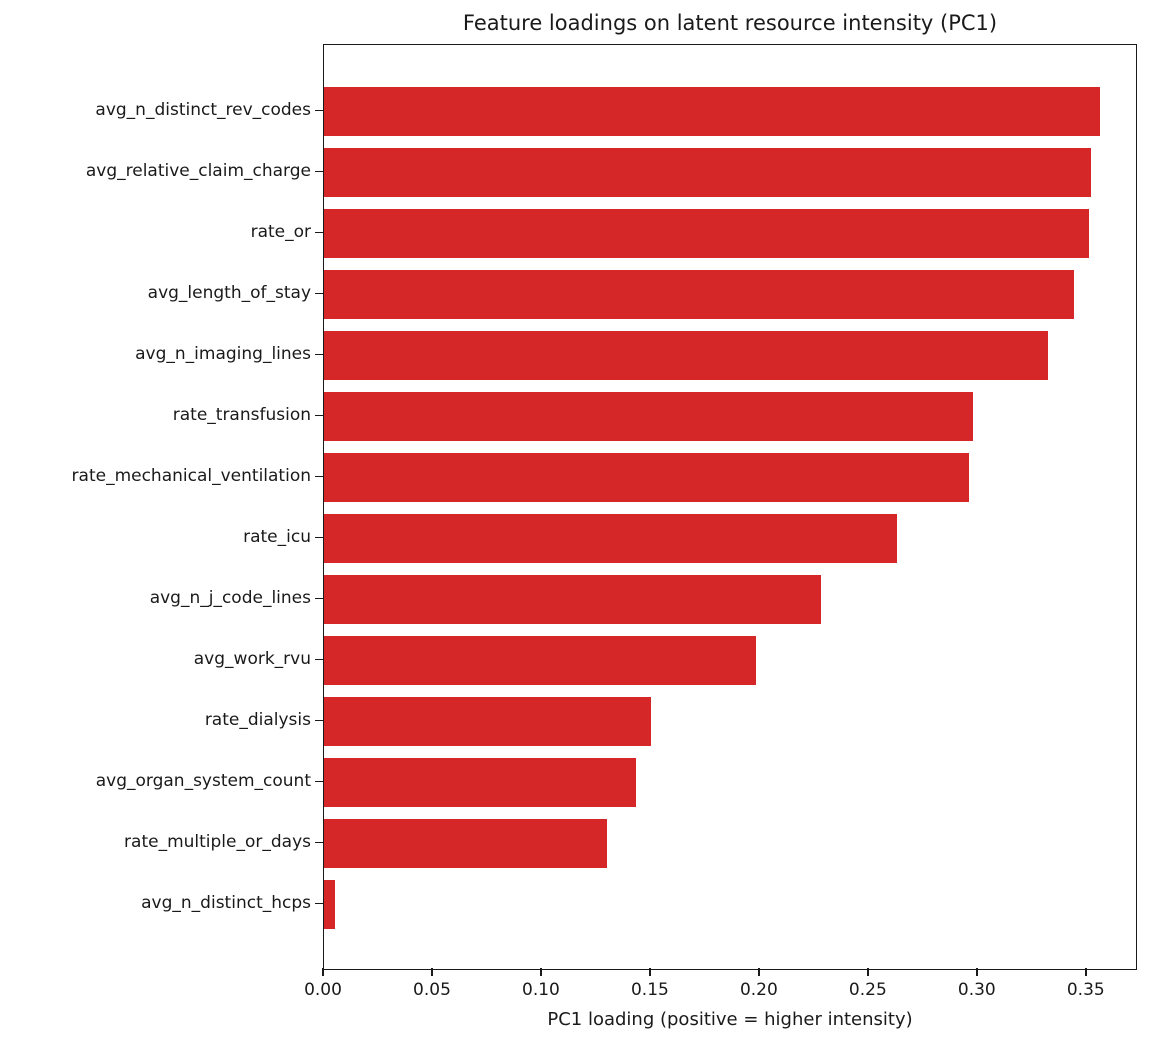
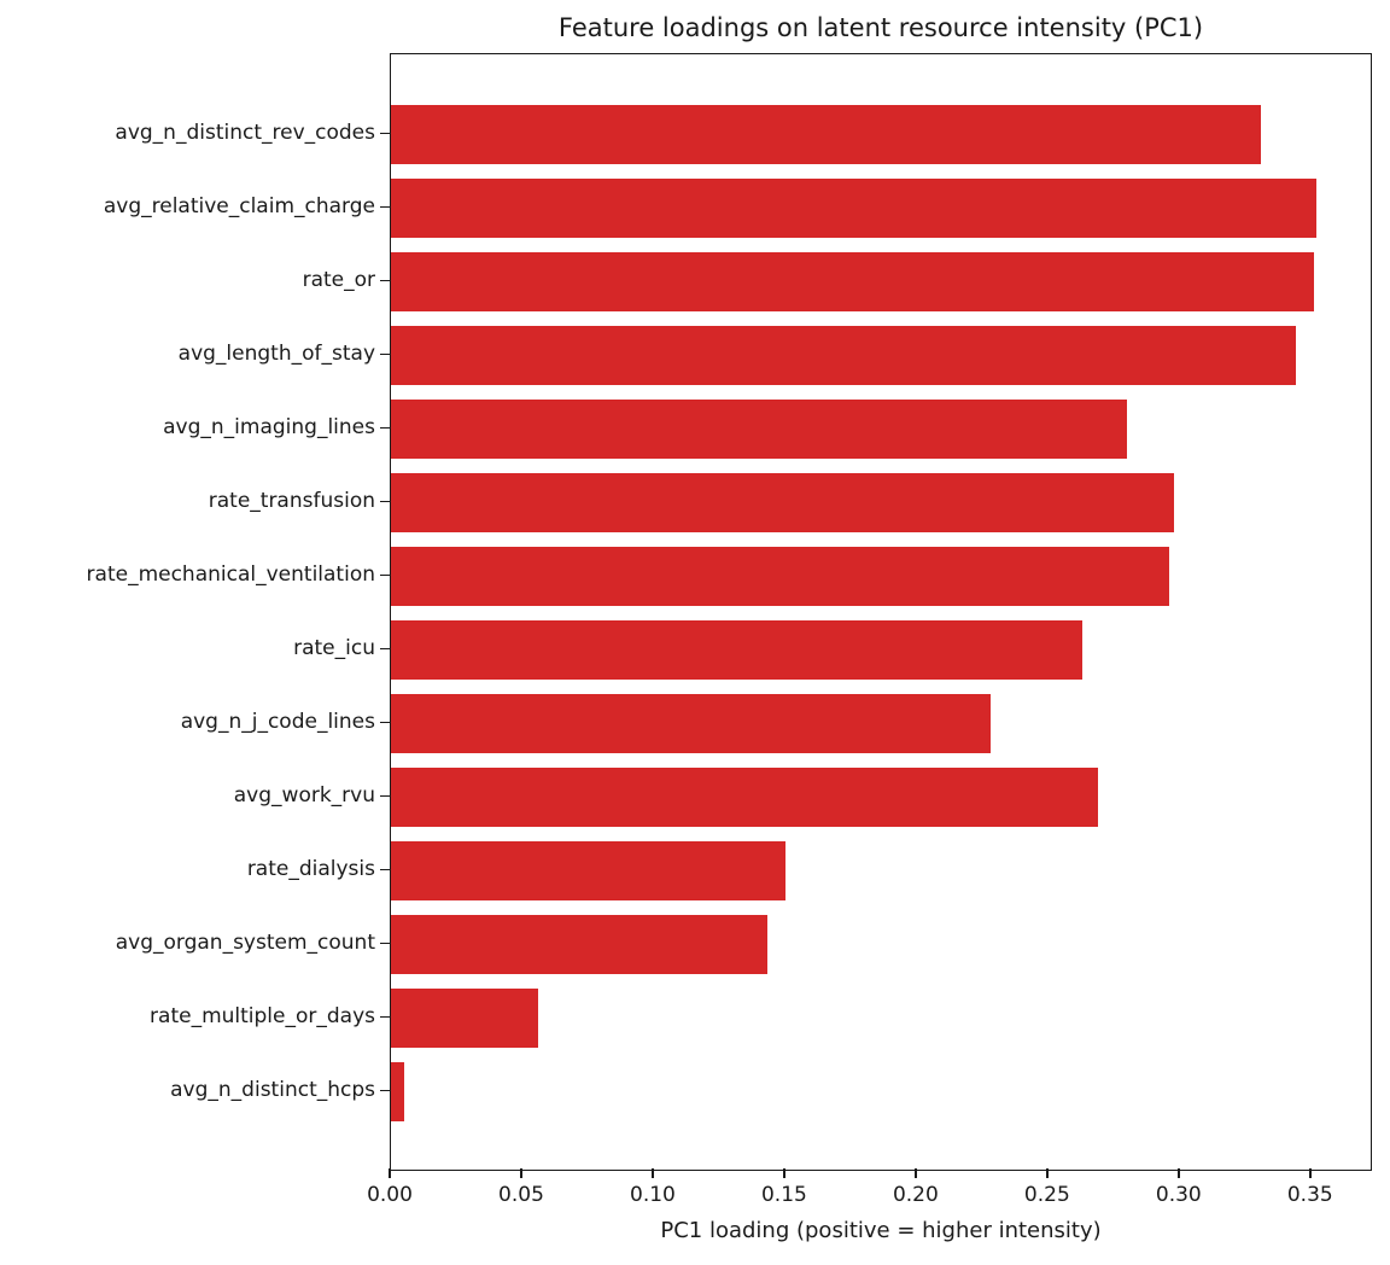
avg_n_distinct_rev_codes: 0.356 -> 0.331
avg_n_imaging_lines: 0.332 -> 0.280
avg_work_rvu: 0.198 -> 0.269
rate_multiple_or_days: 0.130 -> 0.056
